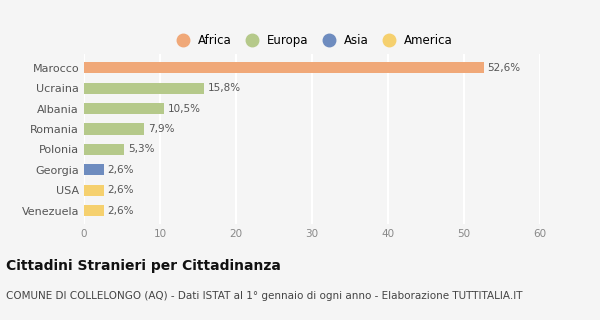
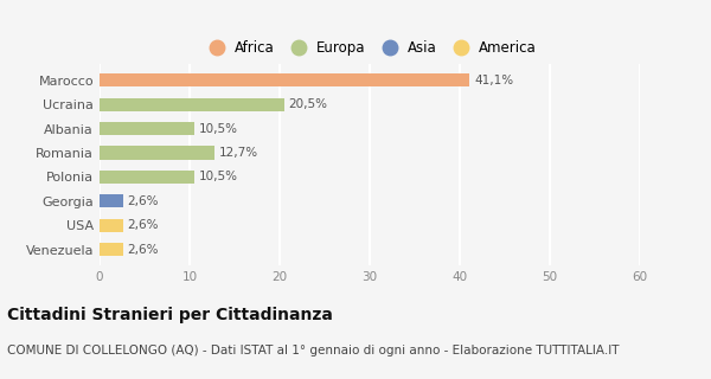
Marocco: 52,6% -> 41,1%
Ucraina: 15,8% -> 20,5%
Romania: 7,9% -> 12,7%
Polonia: 5,3% -> 10,5%
